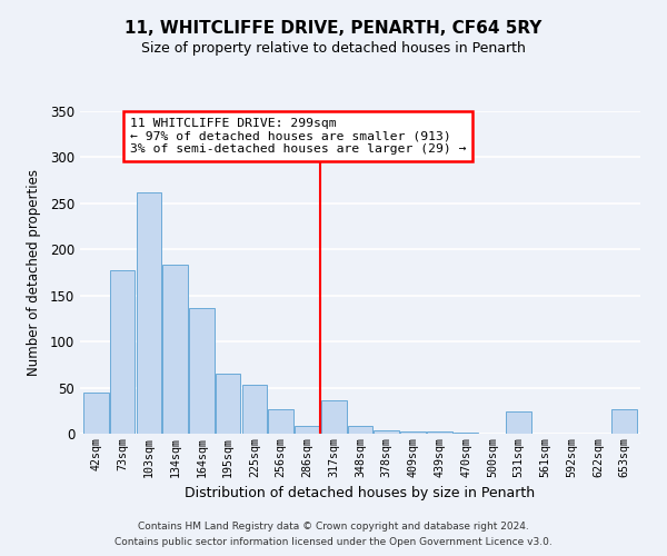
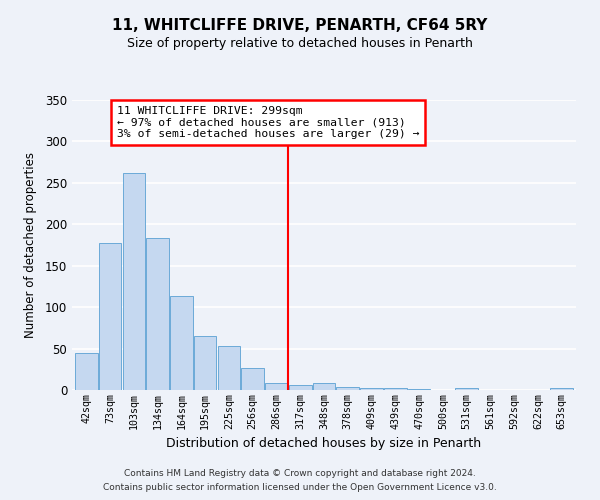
164sqm: 136 -> 114
317sqm: 36 -> 6
531sqm: 24 -> 2
653sqm: 26 -> 2
